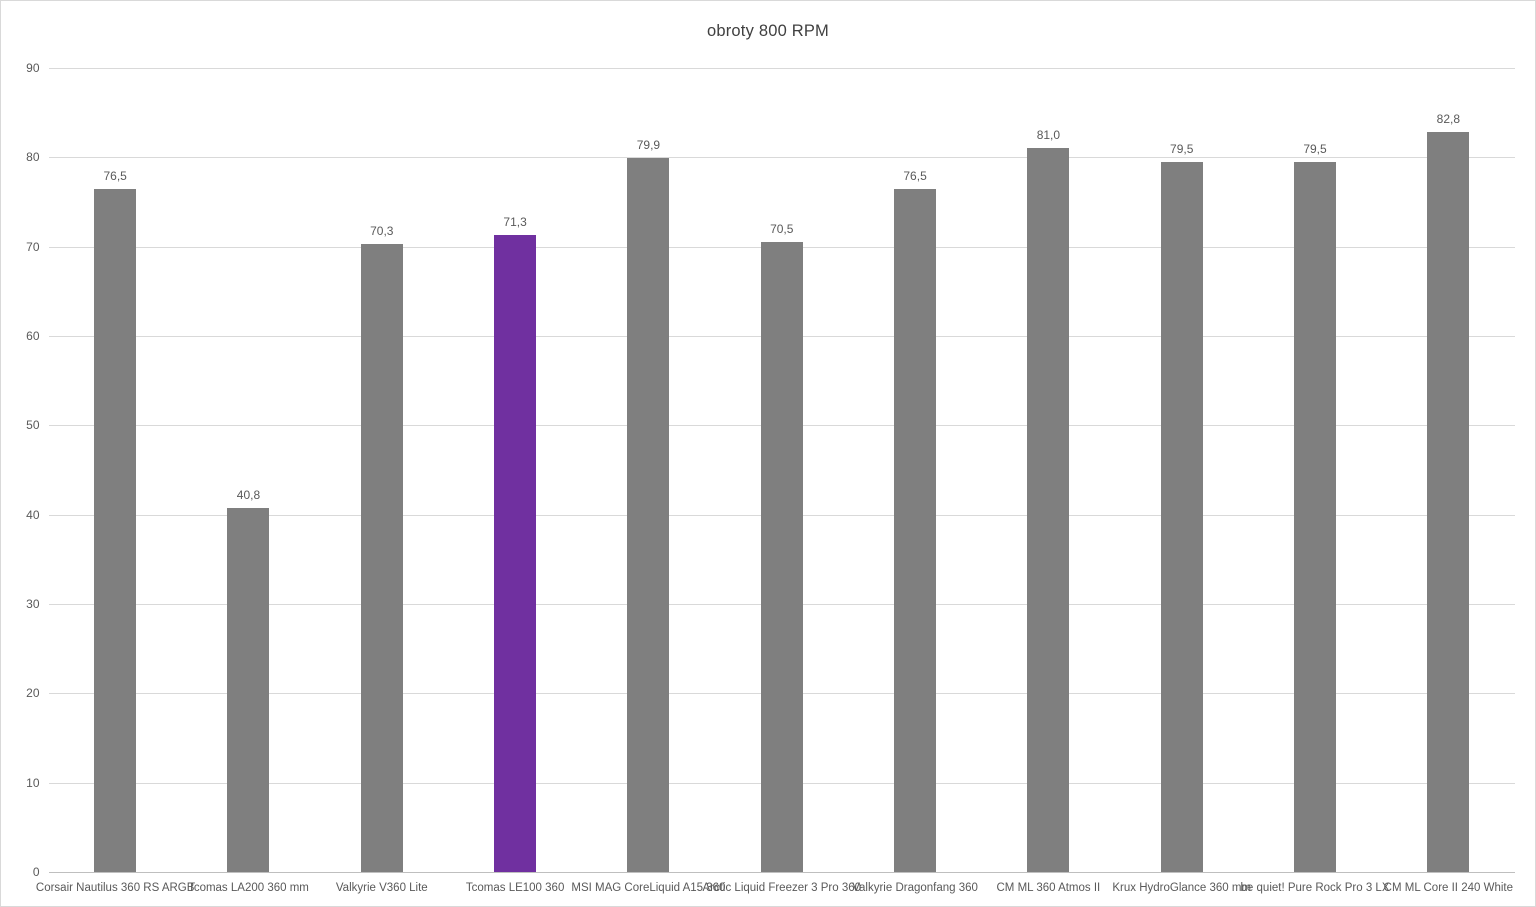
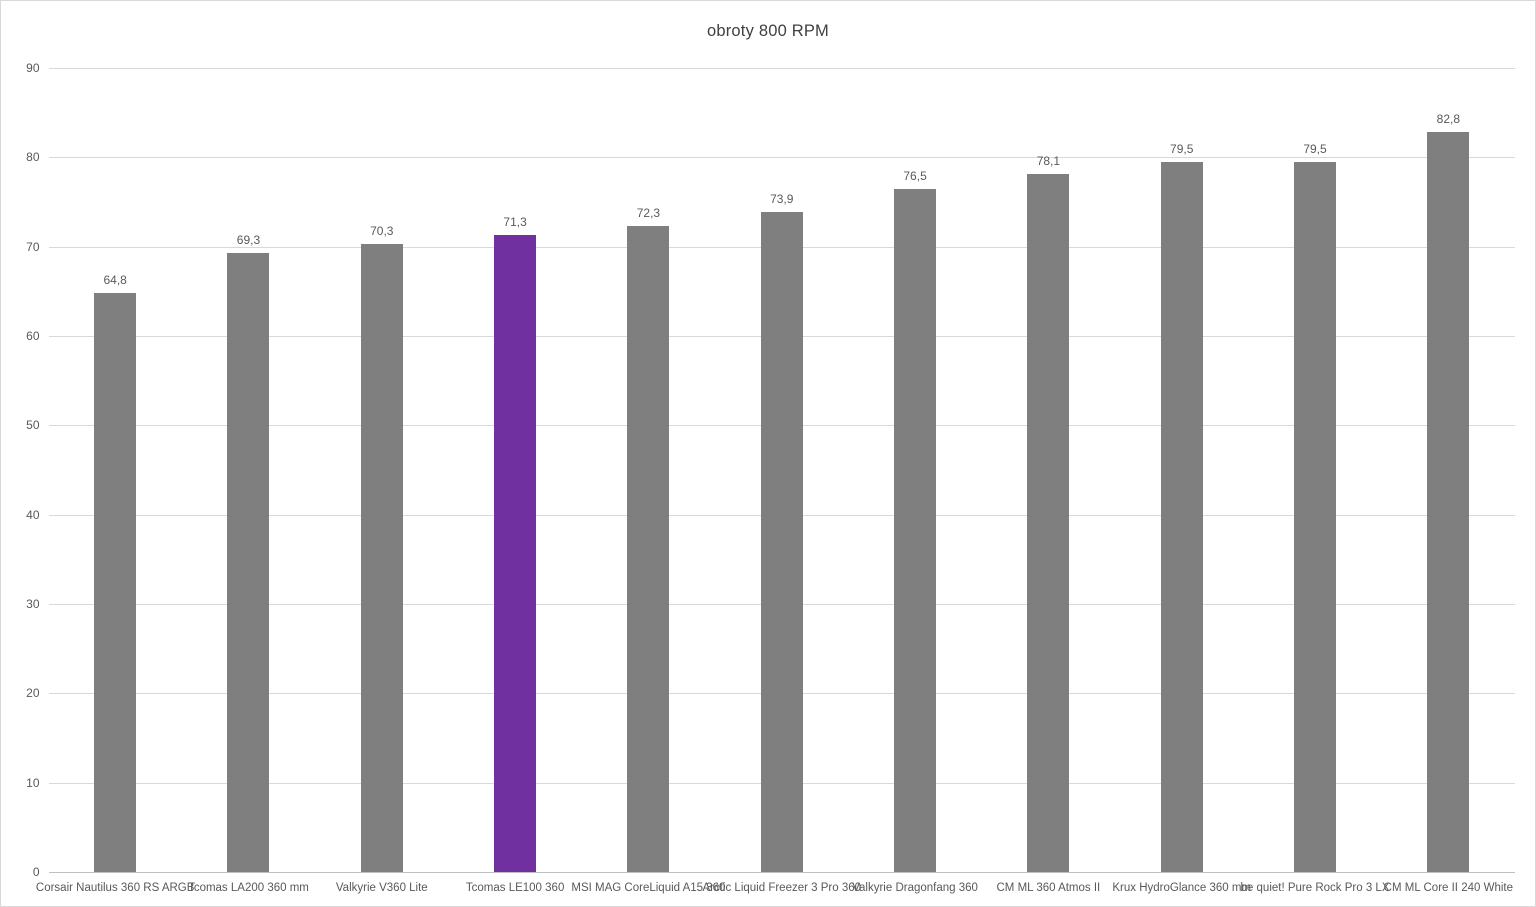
Corsair Nautilus 360 RS ARGB: 76,5 -> 64,8
Tcomas LA200 360 mm: 40,8 -> 69,3
MSI MAG CoreLiquid A15 360: 79,9 -> 72,3
Arctic Liquid Freezer 3 Pro 360: 70,5 -> 73,9
CM ML 360 Atmos II: 81,0 -> 78,1
